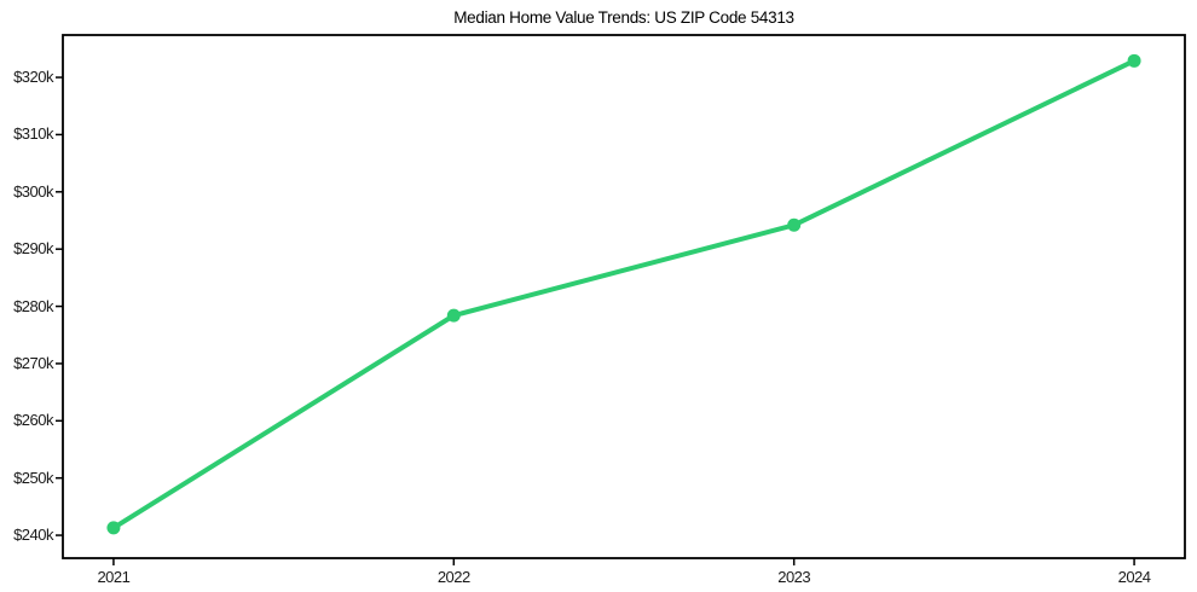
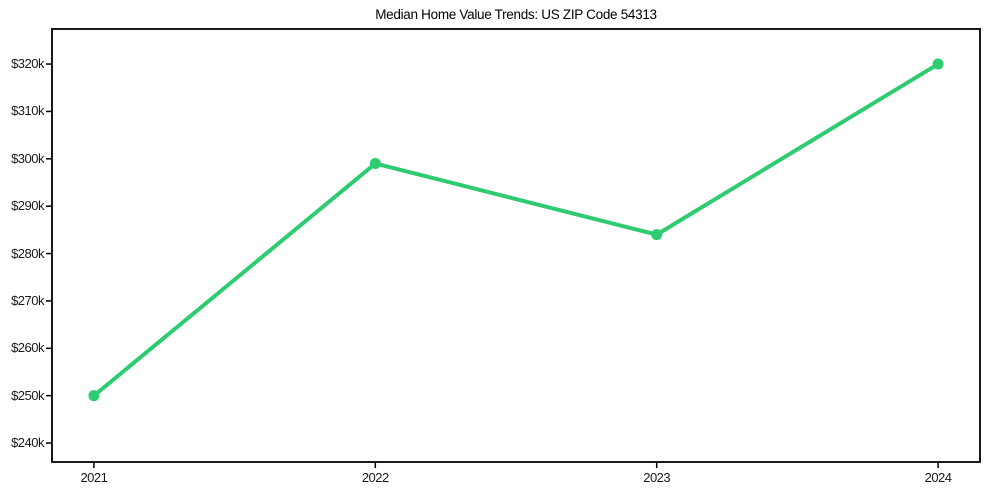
2021: $241k -> $250k
2022: $278k -> $299k
2023: $294k -> $284k
2024: $323k -> $320k
